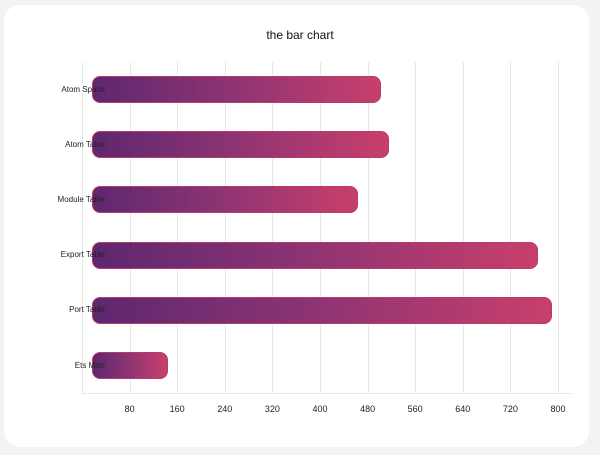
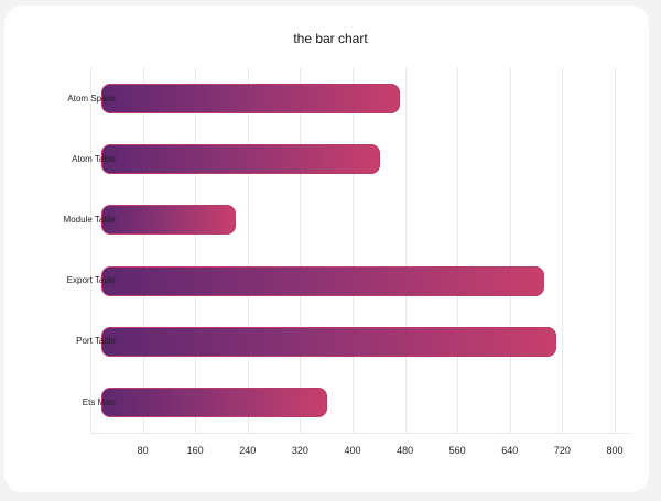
Atom Space: 500 -> 470
Atom Table: 520 -> 440
Module Table: 460 -> 220
Export Table: 760 -> 690
Port Table: 790 -> 710
Ets Misc: 140 -> 360
